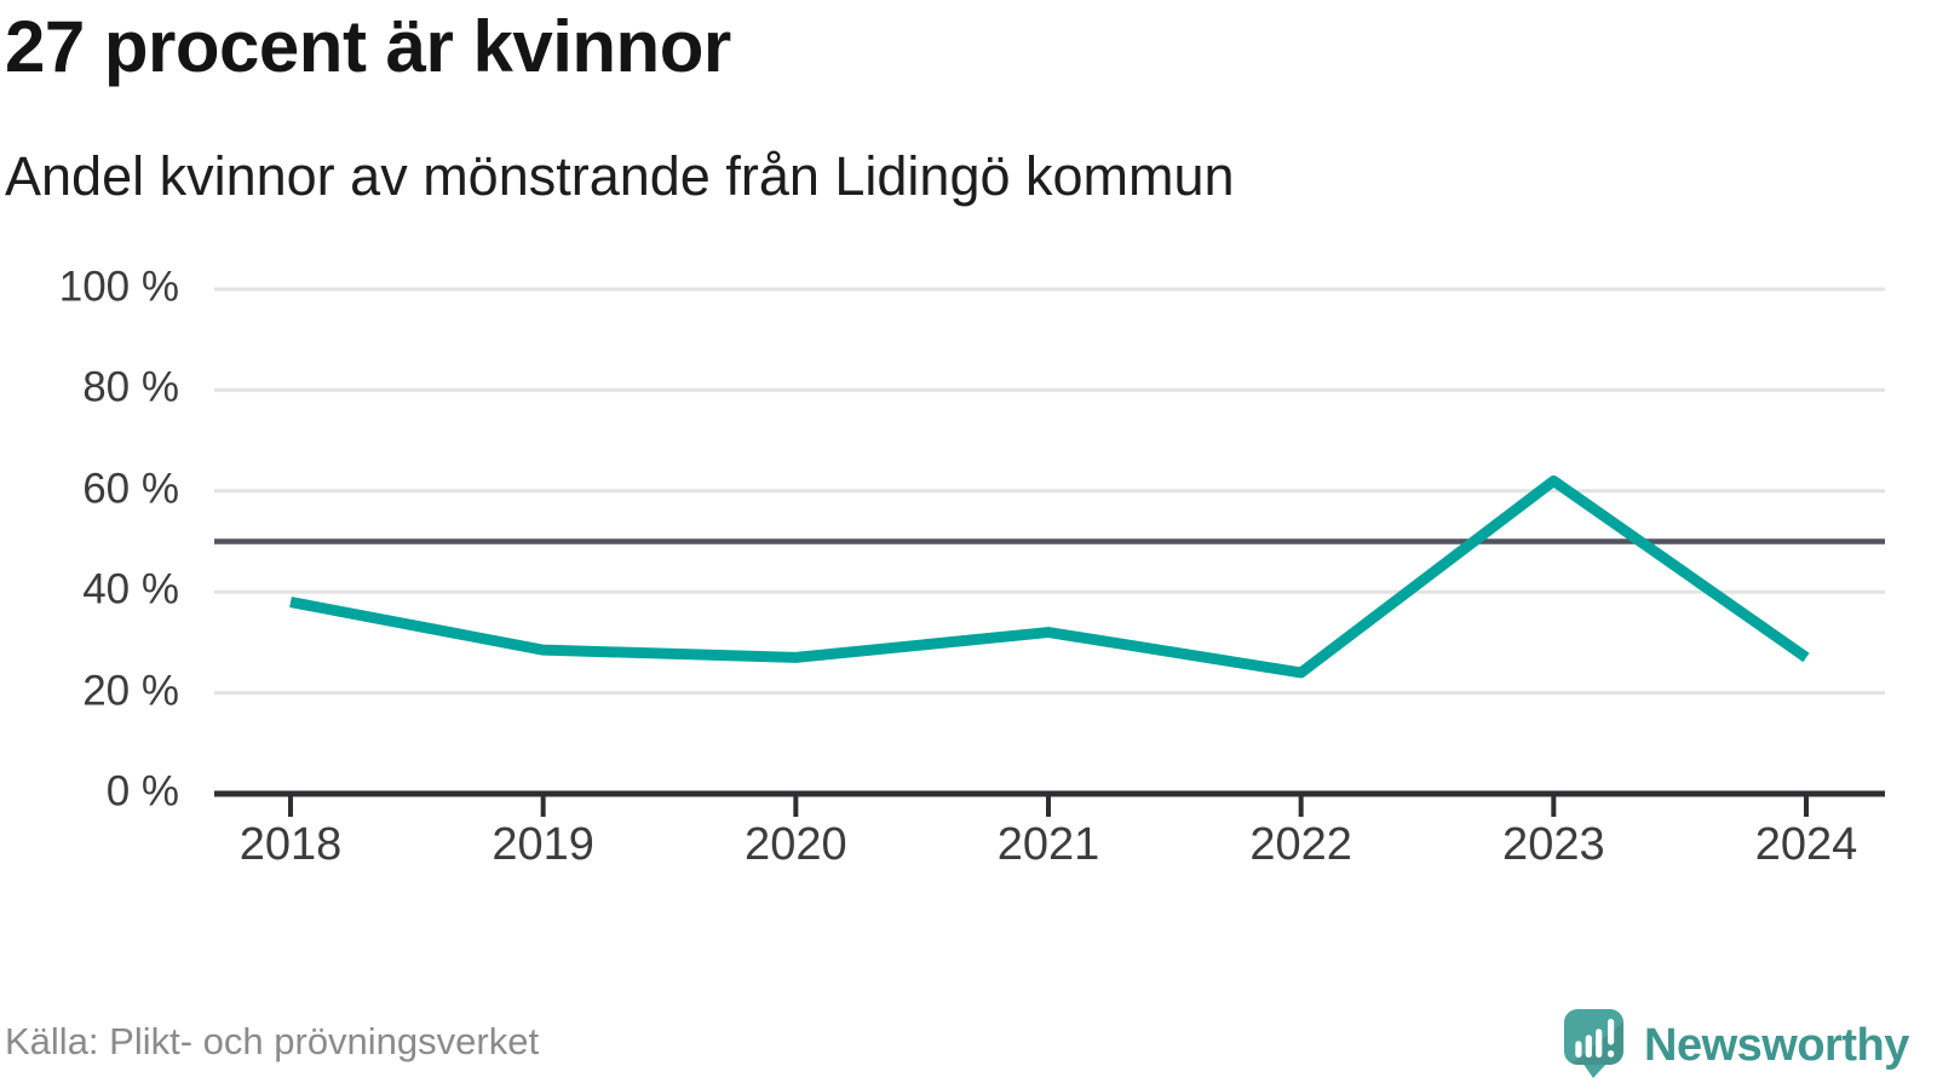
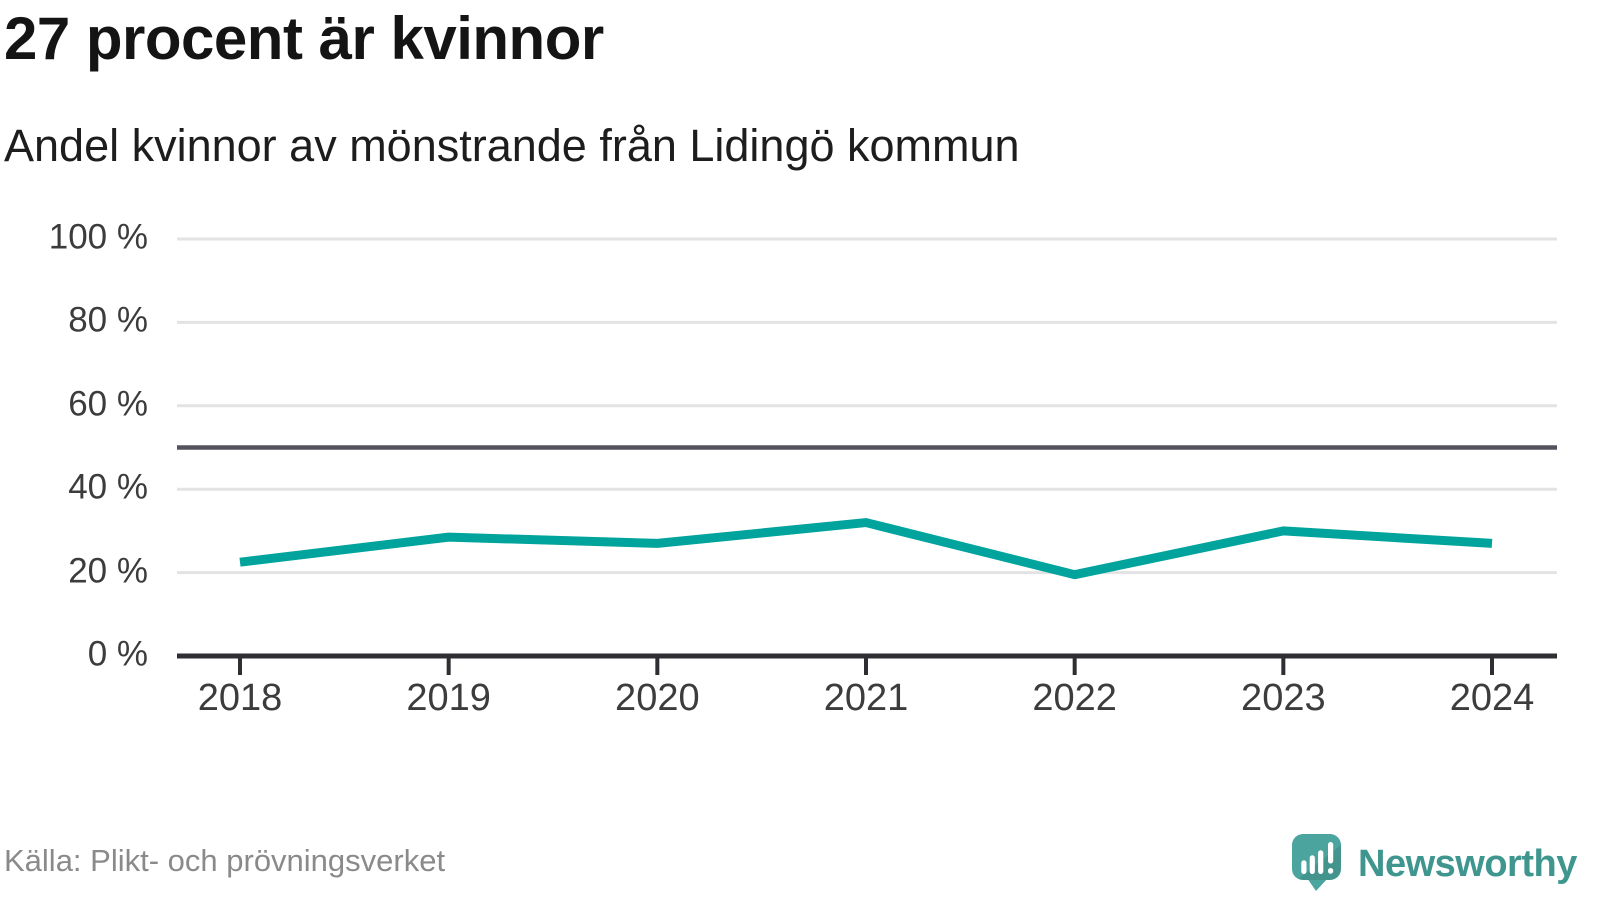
2018: 38% -> 22%
2022: 24% -> 20%
2023: 62% -> 30%
